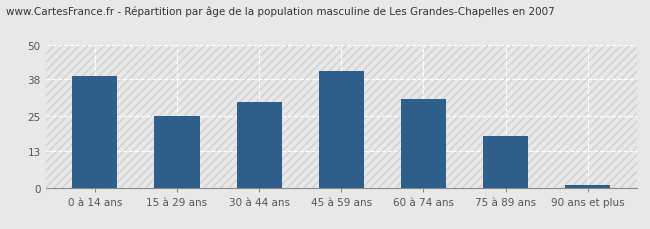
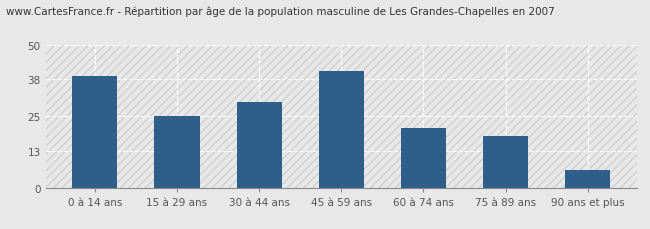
60 à 74 ans: 31 -> 21
90 ans et plus: 1 -> 6
